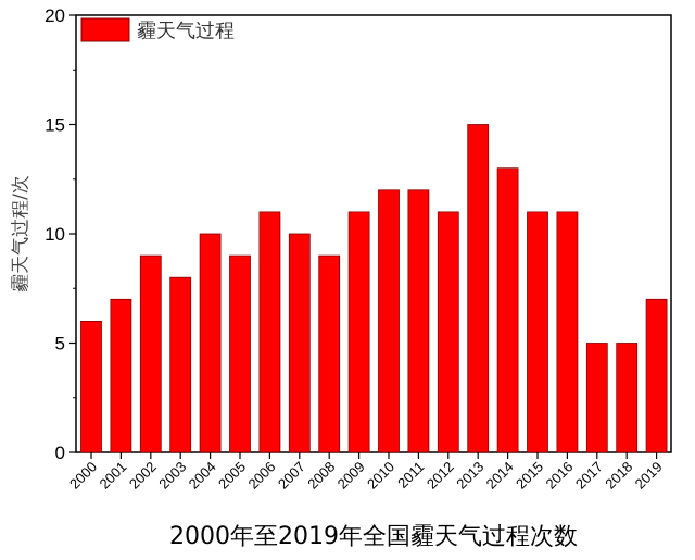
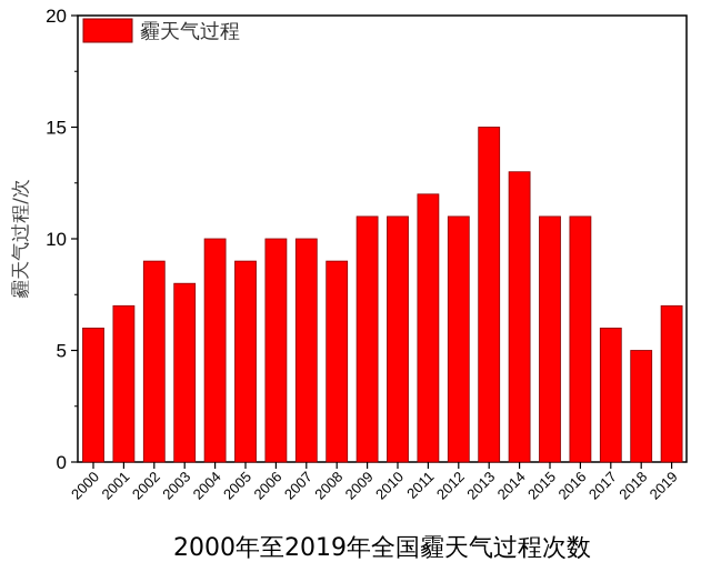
2006: 11 -> 10
2010: 12 -> 11
2017: 5 -> 6
